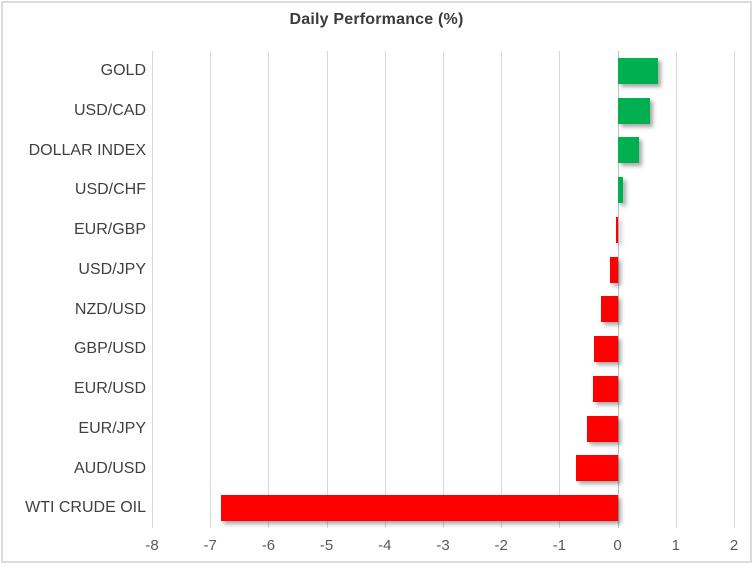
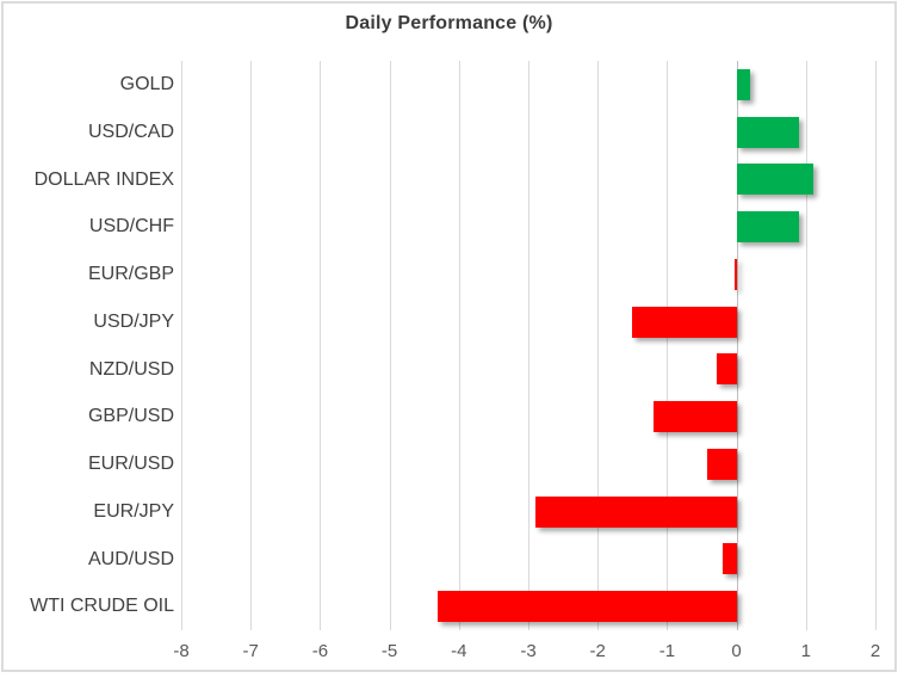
GOLD: 0.7 -> 0.2
USD/CAD: 0.6 -> 0.9
DOLLAR INDEX: 0.4 -> 1.1
USD/CHF: 0.1 -> 0.9
USD/JPY: -0.1 -> -1.5
GBP/USD: -0.4 -> -1.2
EUR/JPY: -0.5 -> -2.9
AUD/USD: -0.7 -> -0.2
WTI CRUDE OIL: -6.8 -> -4.3
